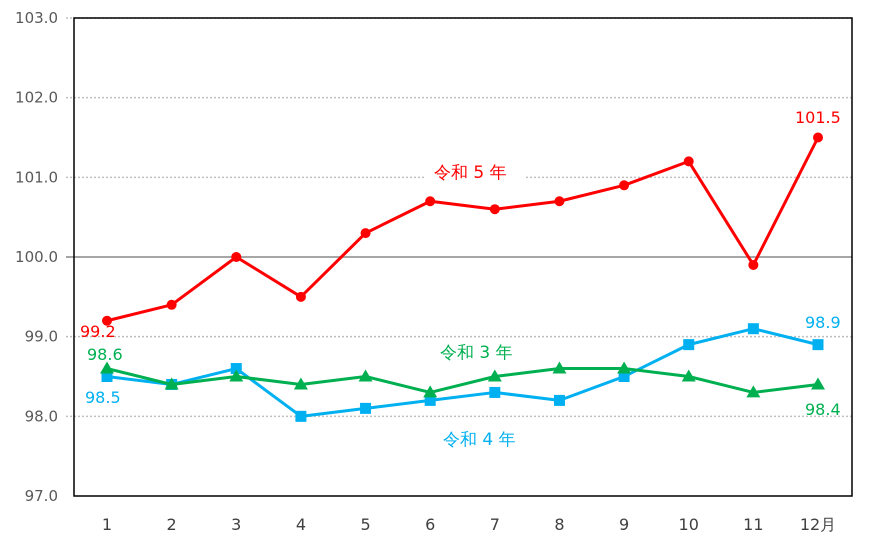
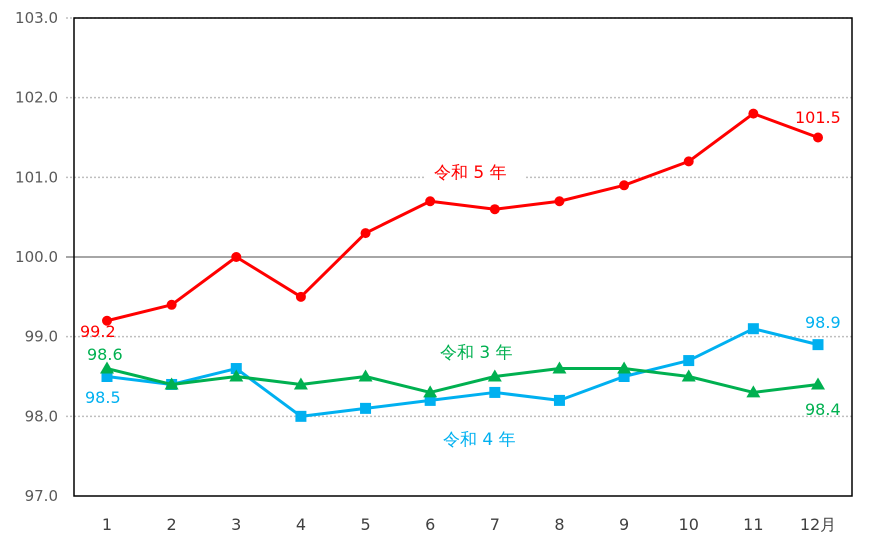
令和 4 年/10: 98.9 -> 98.7
令和 5 年/11: 99.9 -> 101.8
